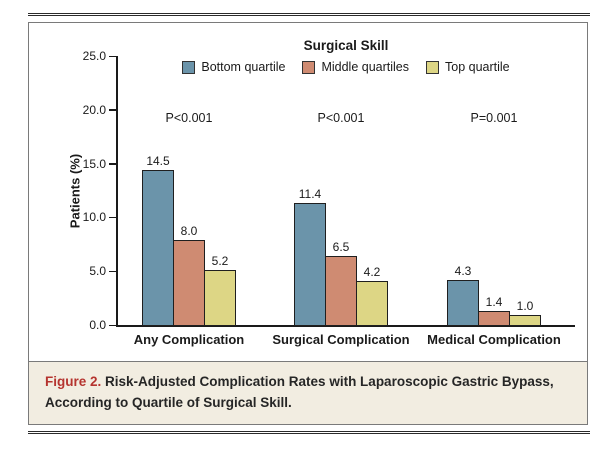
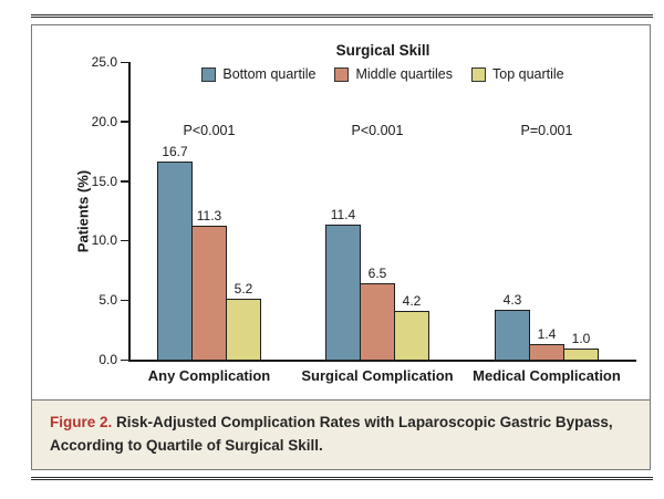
Bottom quartile/Any Complication: 14.5 -> 16.7
Middle quartiles/Any Complication: 8.0 -> 11.3
